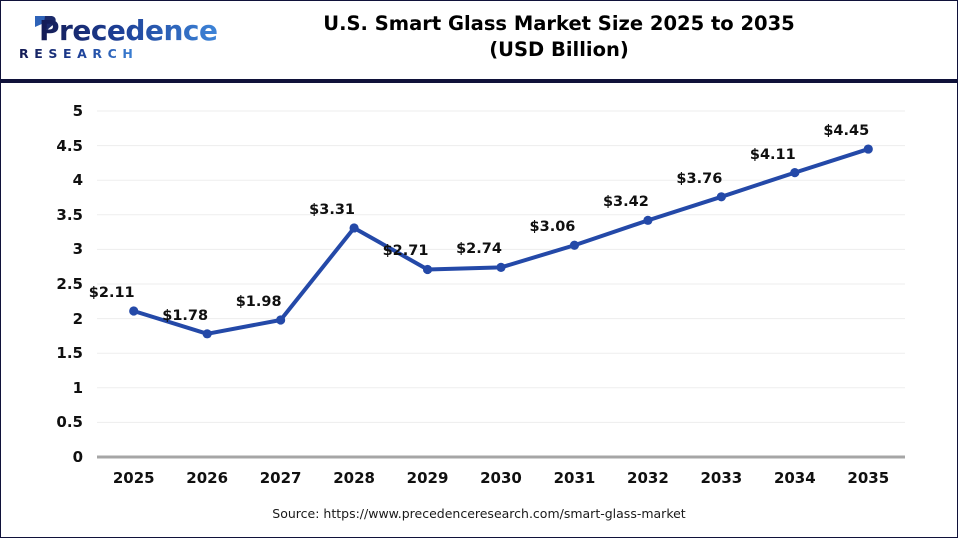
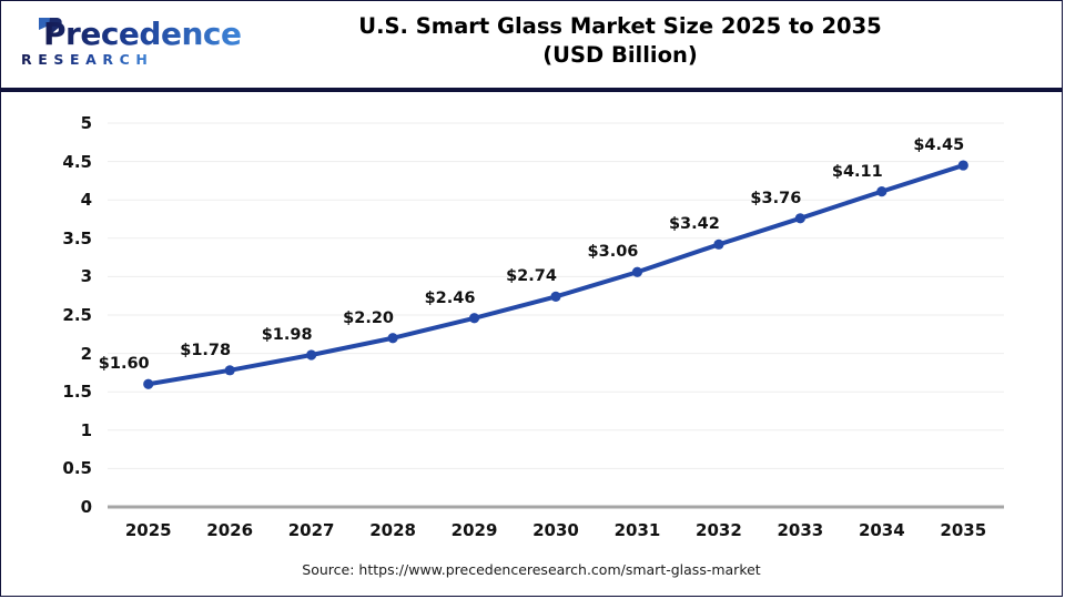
2025: $2.11 -> $1.60
2028: $3.31 -> $2.20
2029: $2.71 -> $2.46
